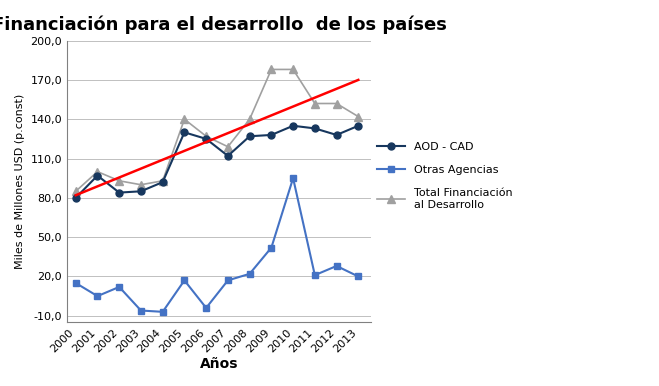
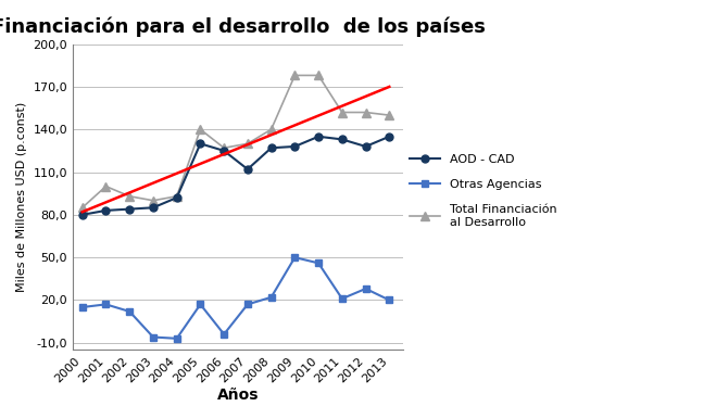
AOD - CAD/2001: 97 -> 83
Otras Agencias/2001: 5 -> 17
Total Financiación al Desarrollo/2007: 119 -> 130
Otras Agencias/2009: 42 -> 50
Otras Agencias/2010: 95 -> 46
Total Financiación al Desarrollo/2013: 142 -> 150
